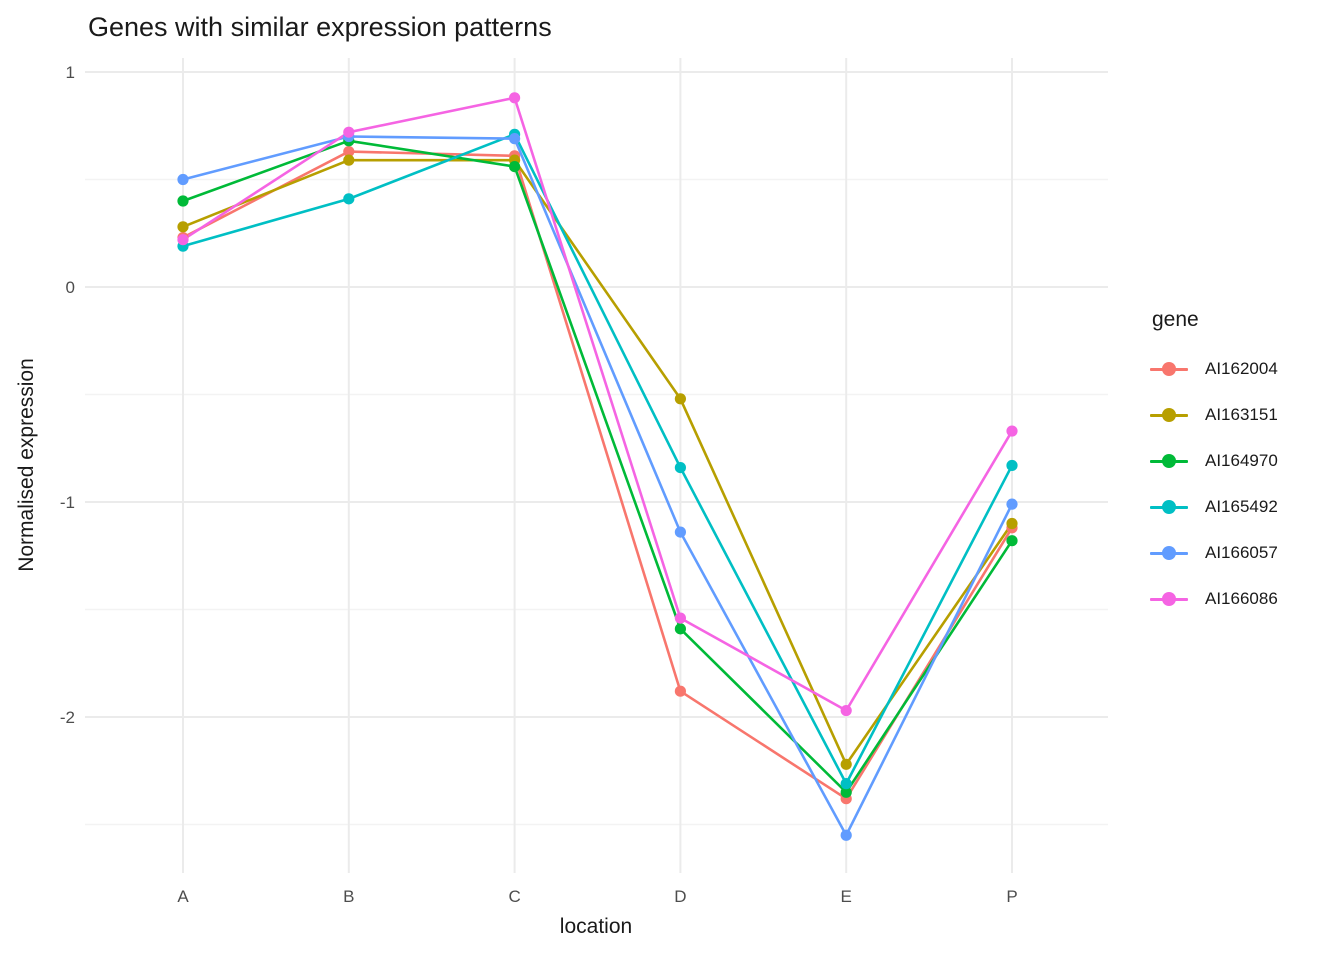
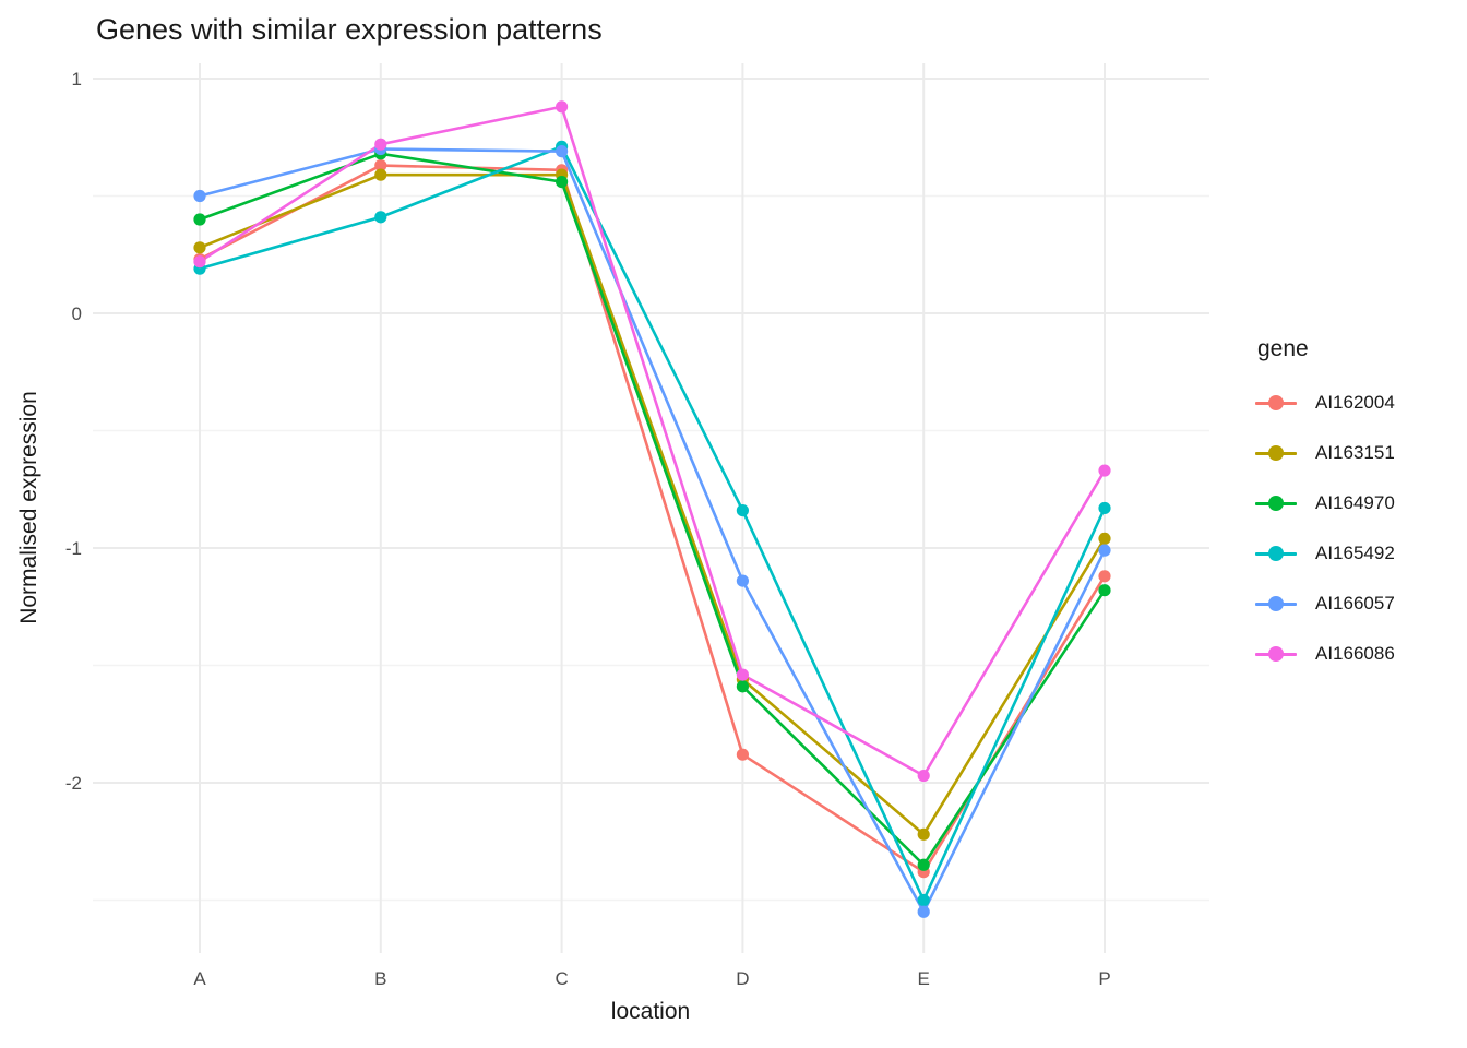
AI163151/D: -0.52 -> -1.56
AI165492/E: -2.31 -> -2.50
AI163151/P: -1.10 -> -0.96
